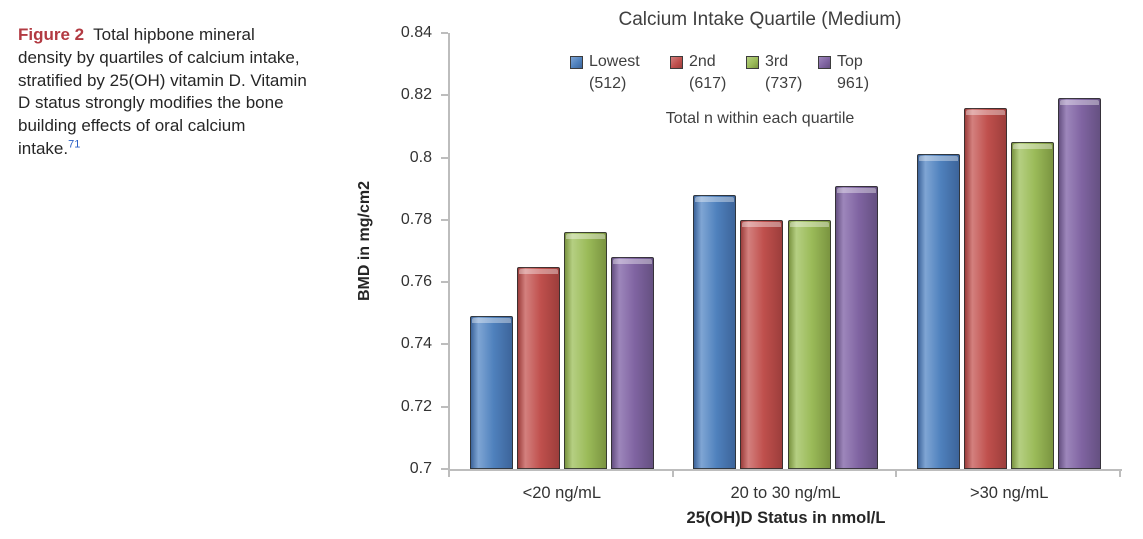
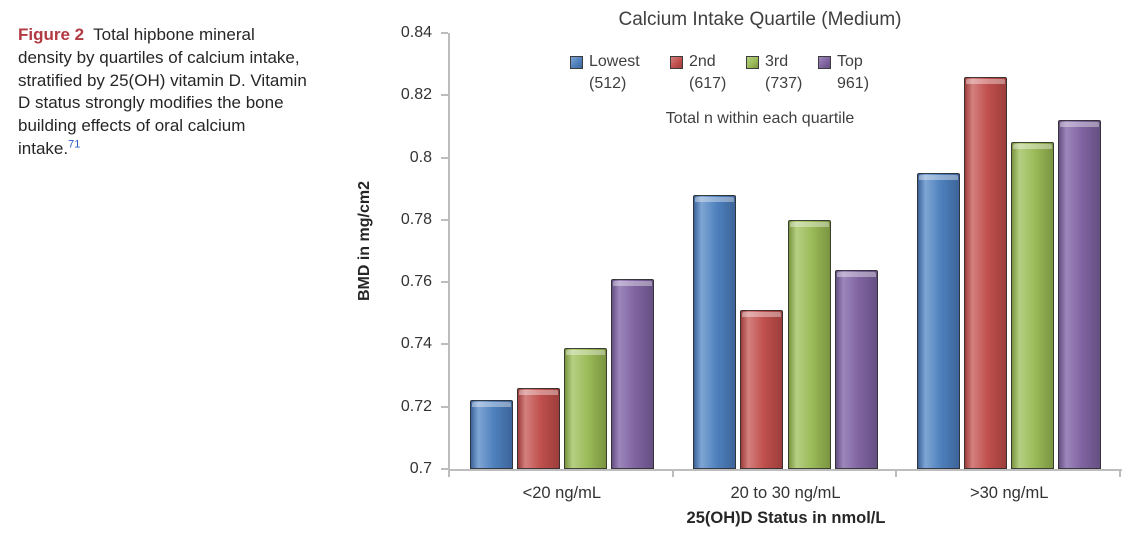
Lowest/<20 ng/mL: 0.749 -> 0.722
2nd/<20 ng/mL: 0.765 -> 0.726
3rd/<20 ng/mL: 0.776 -> 0.739
Top/<20 ng/mL: 0.768 -> 0.761
2nd/20 to 30 ng/mL: 0.780 -> 0.751
Top/20 to 30 ng/mL: 0.791 -> 0.764
Lowest/>30 ng/mL: 0.801 -> 0.795
2nd/>30 ng/mL: 0.816 -> 0.826
Top/>30 ng/mL: 0.819 -> 0.812
